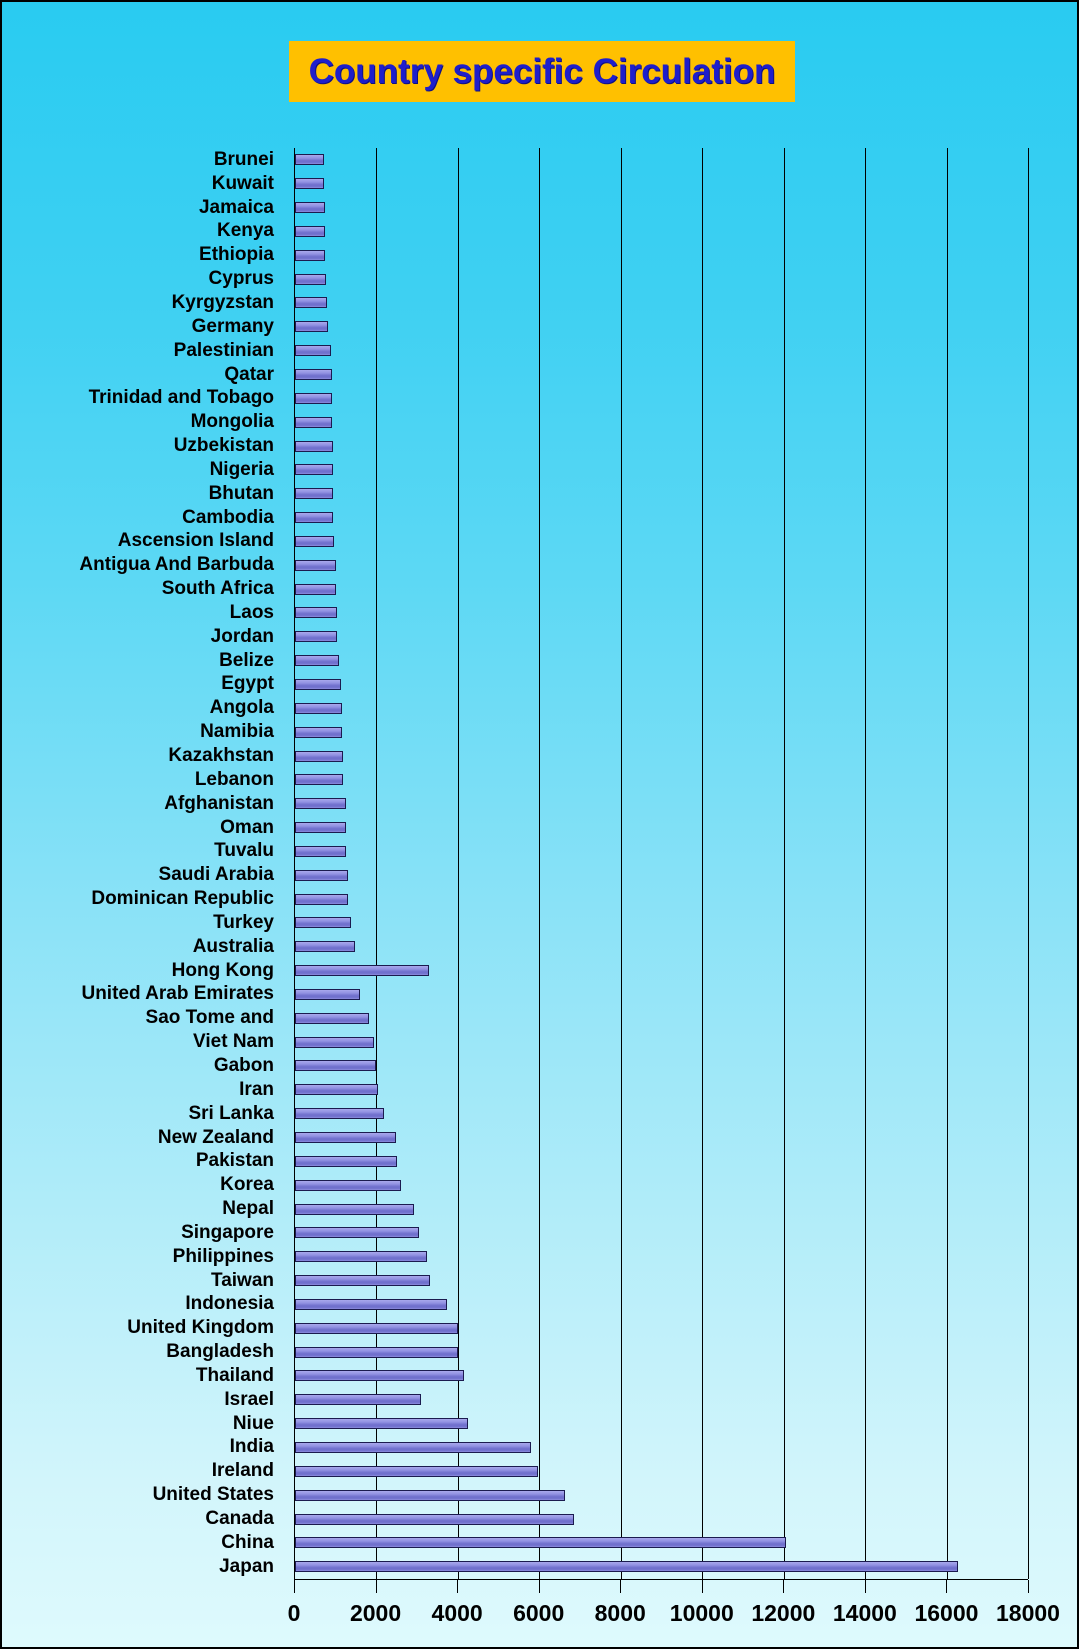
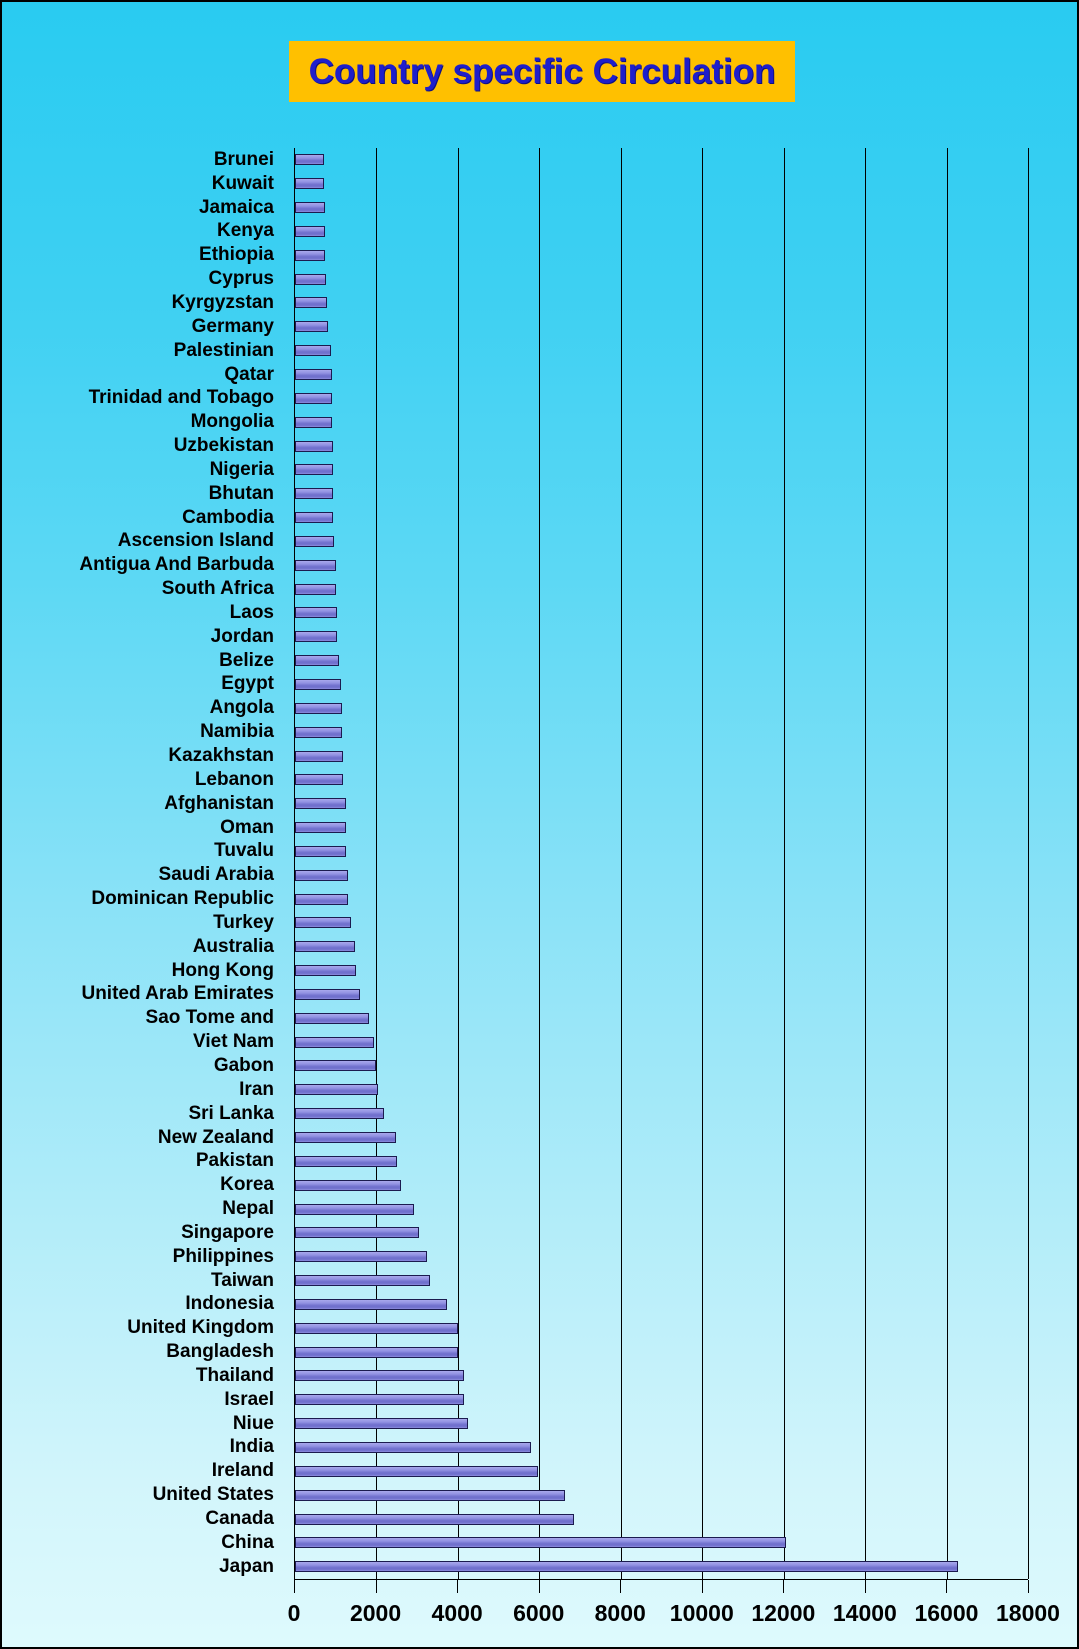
Hong Kong: 3300 -> 1500
Israel: 3100 -> 4100
